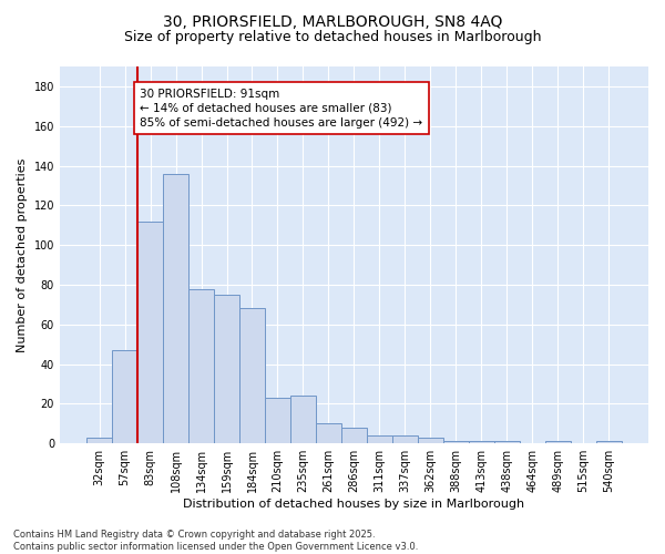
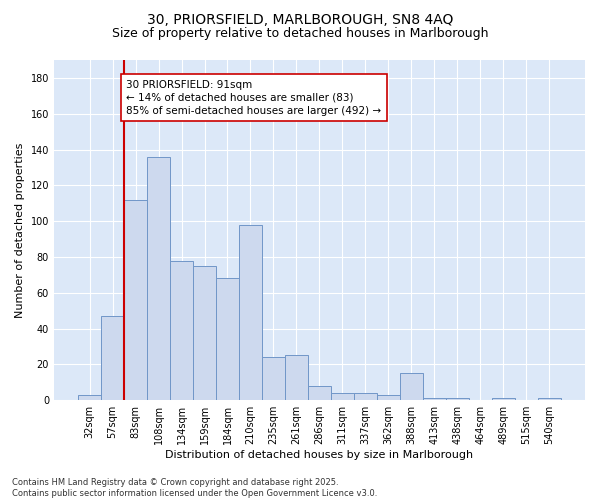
210sqm: 23 -> 98
261sqm: 10 -> 25
388sqm: 1 -> 15
